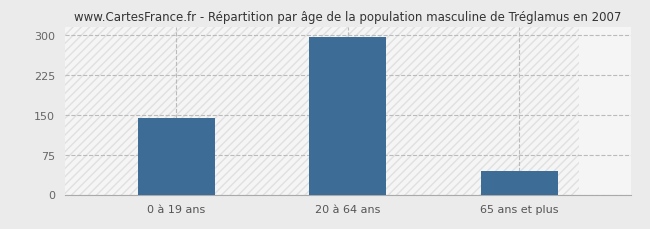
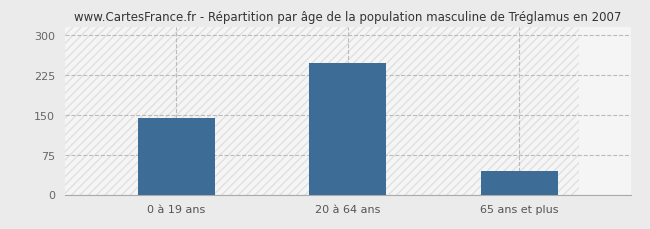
20 à 64 ans: 295 -> 246
